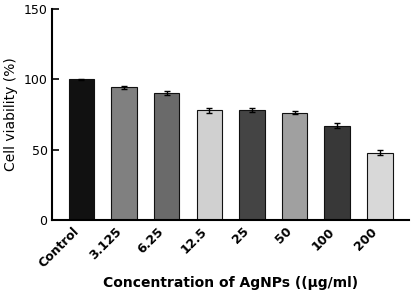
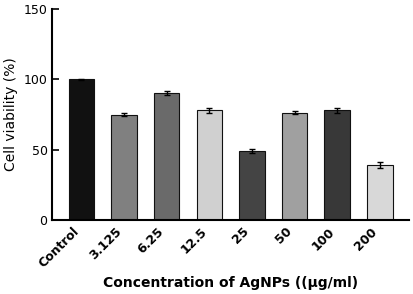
3.125: 94 -> 75
25: 78 -> 49
100: 67 -> 78
200: 48 -> 39
